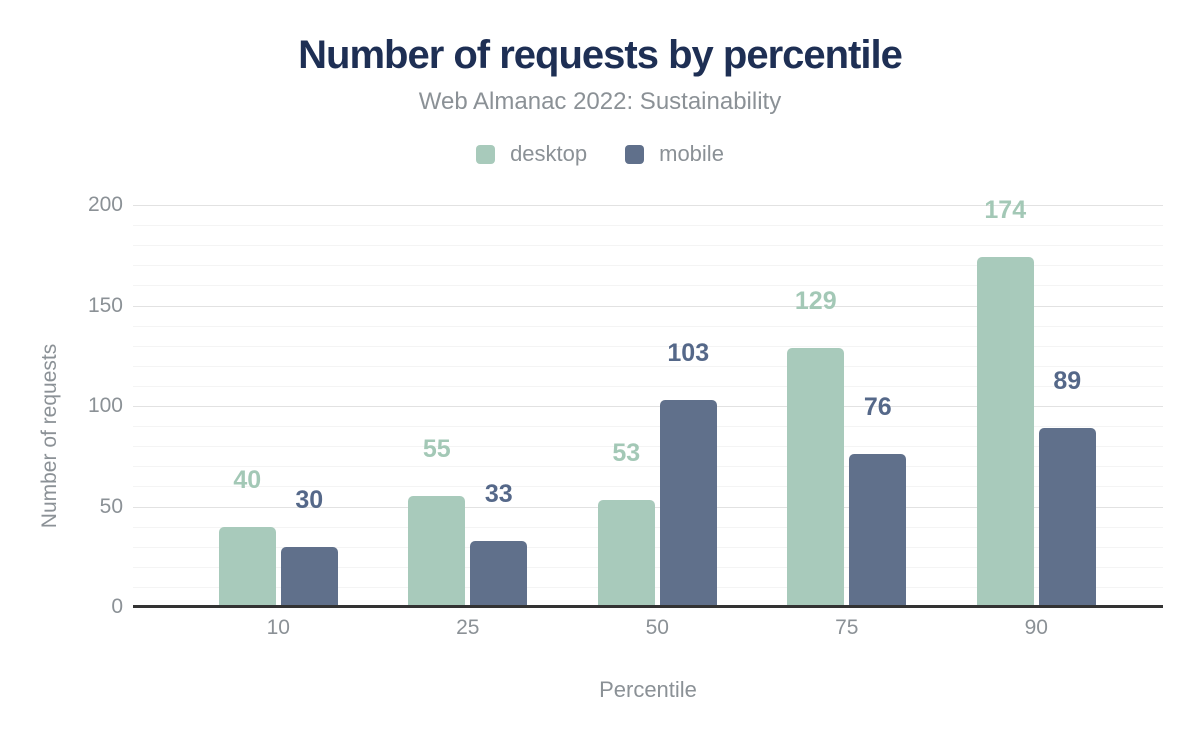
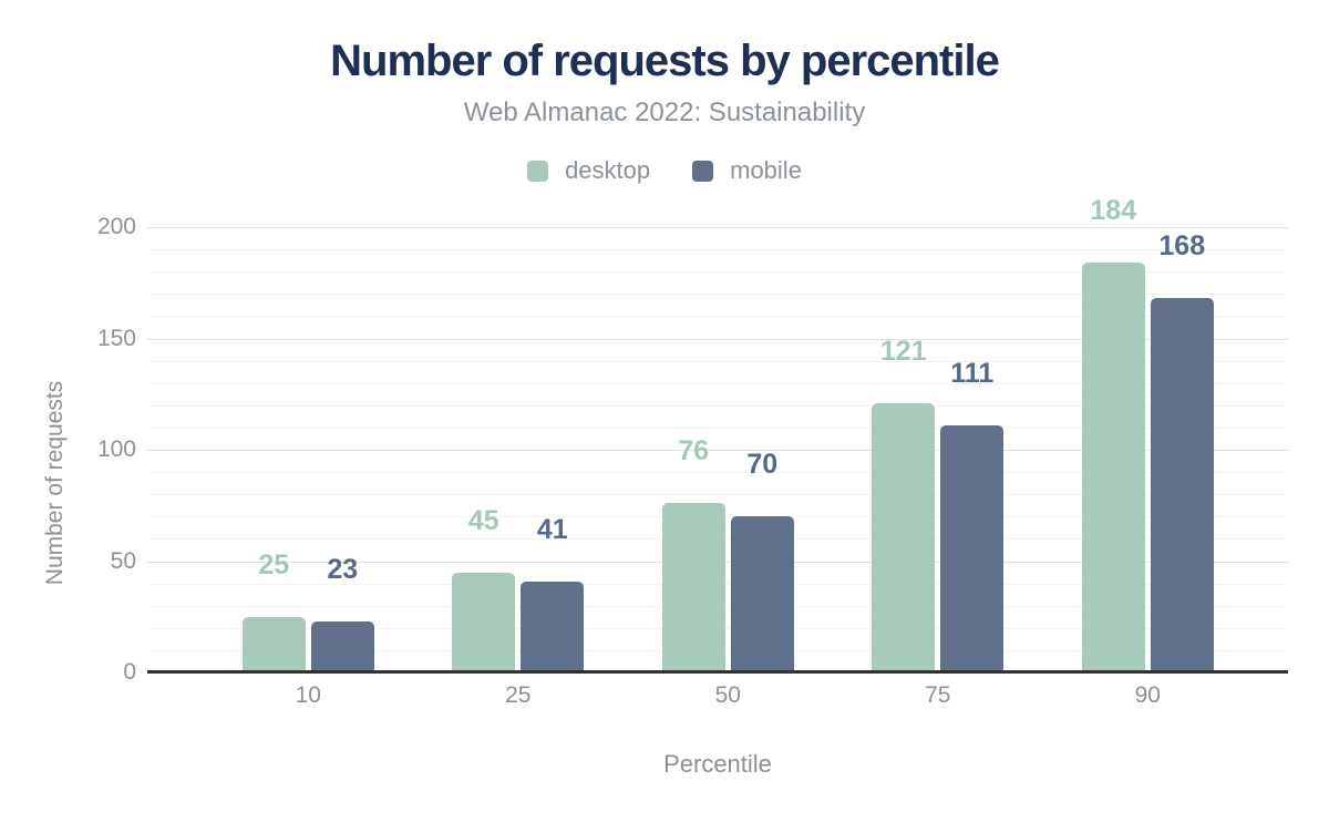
desktop/10: 40 -> 25
mobile/10: 30 -> 23
desktop/25: 55 -> 45
mobile/25: 33 -> 41
desktop/50: 53 -> 76
mobile/50: 103 -> 70
desktop/75: 129 -> 121
mobile/75: 76 -> 111
desktop/90: 174 -> 184
mobile/90: 89 -> 168
